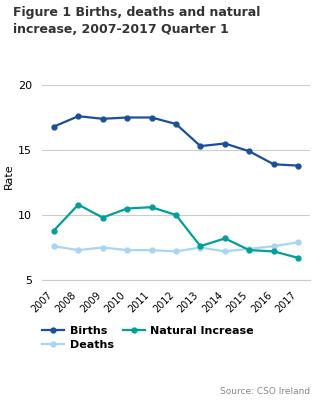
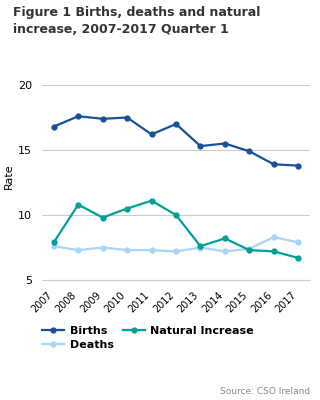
Natural Increase/2007: 8.8 -> 7.9
Births/2011: 17.5 -> 16.2
Natural Increase/2011: 10.6 -> 11.1
Deaths/2016: 7.6 -> 8.3
